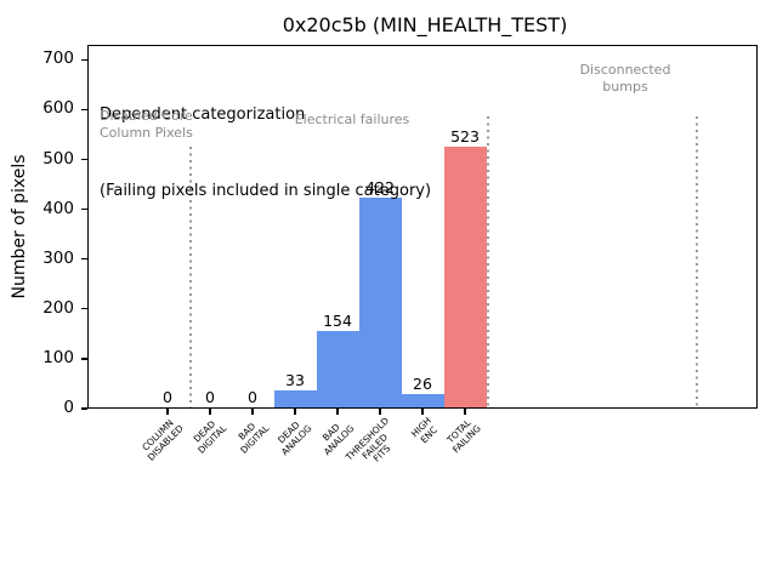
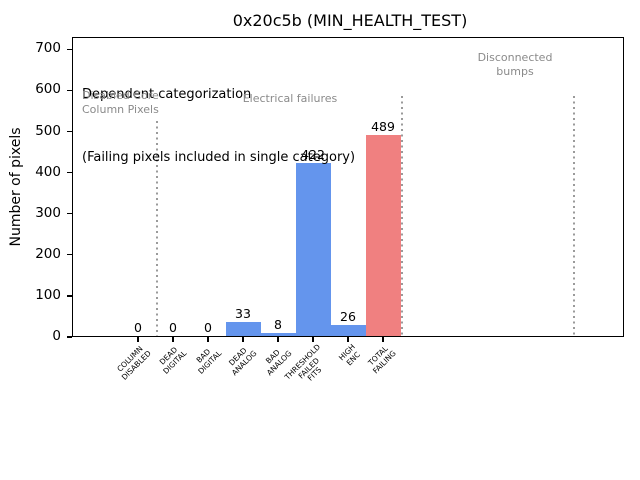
BAD ANALOG: 154 -> 8
TOTAL FAILING: 523 -> 489
